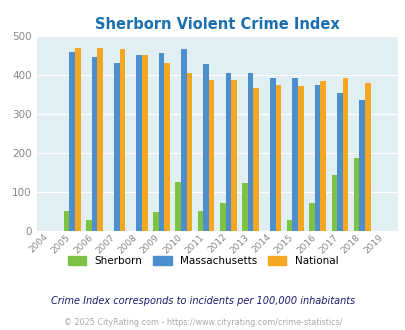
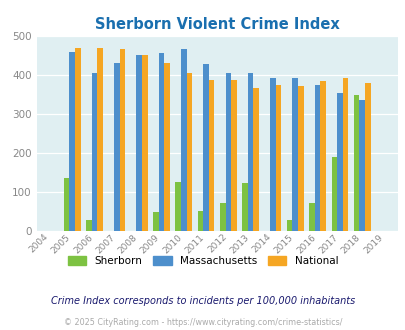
Sherborn/2005: 52 -> 135
Massachusetts/2006: 447 -> 405
Sherborn/2017: 145 -> 190
Sherborn/2018: 188 -> 350
